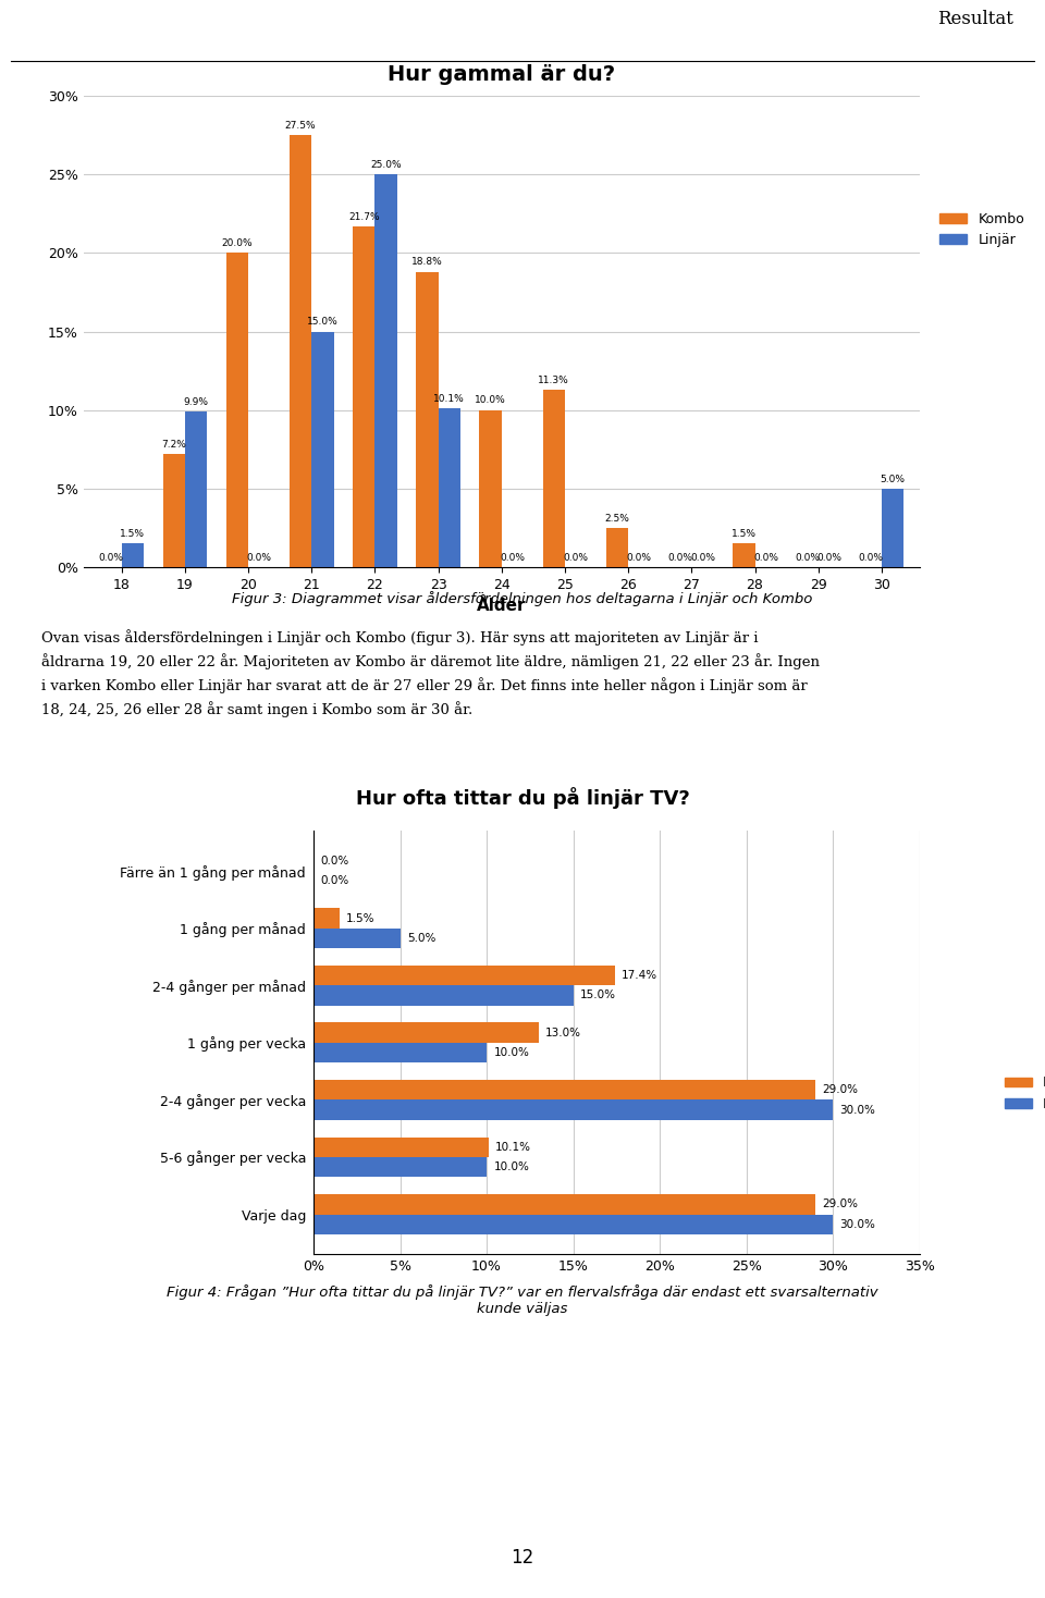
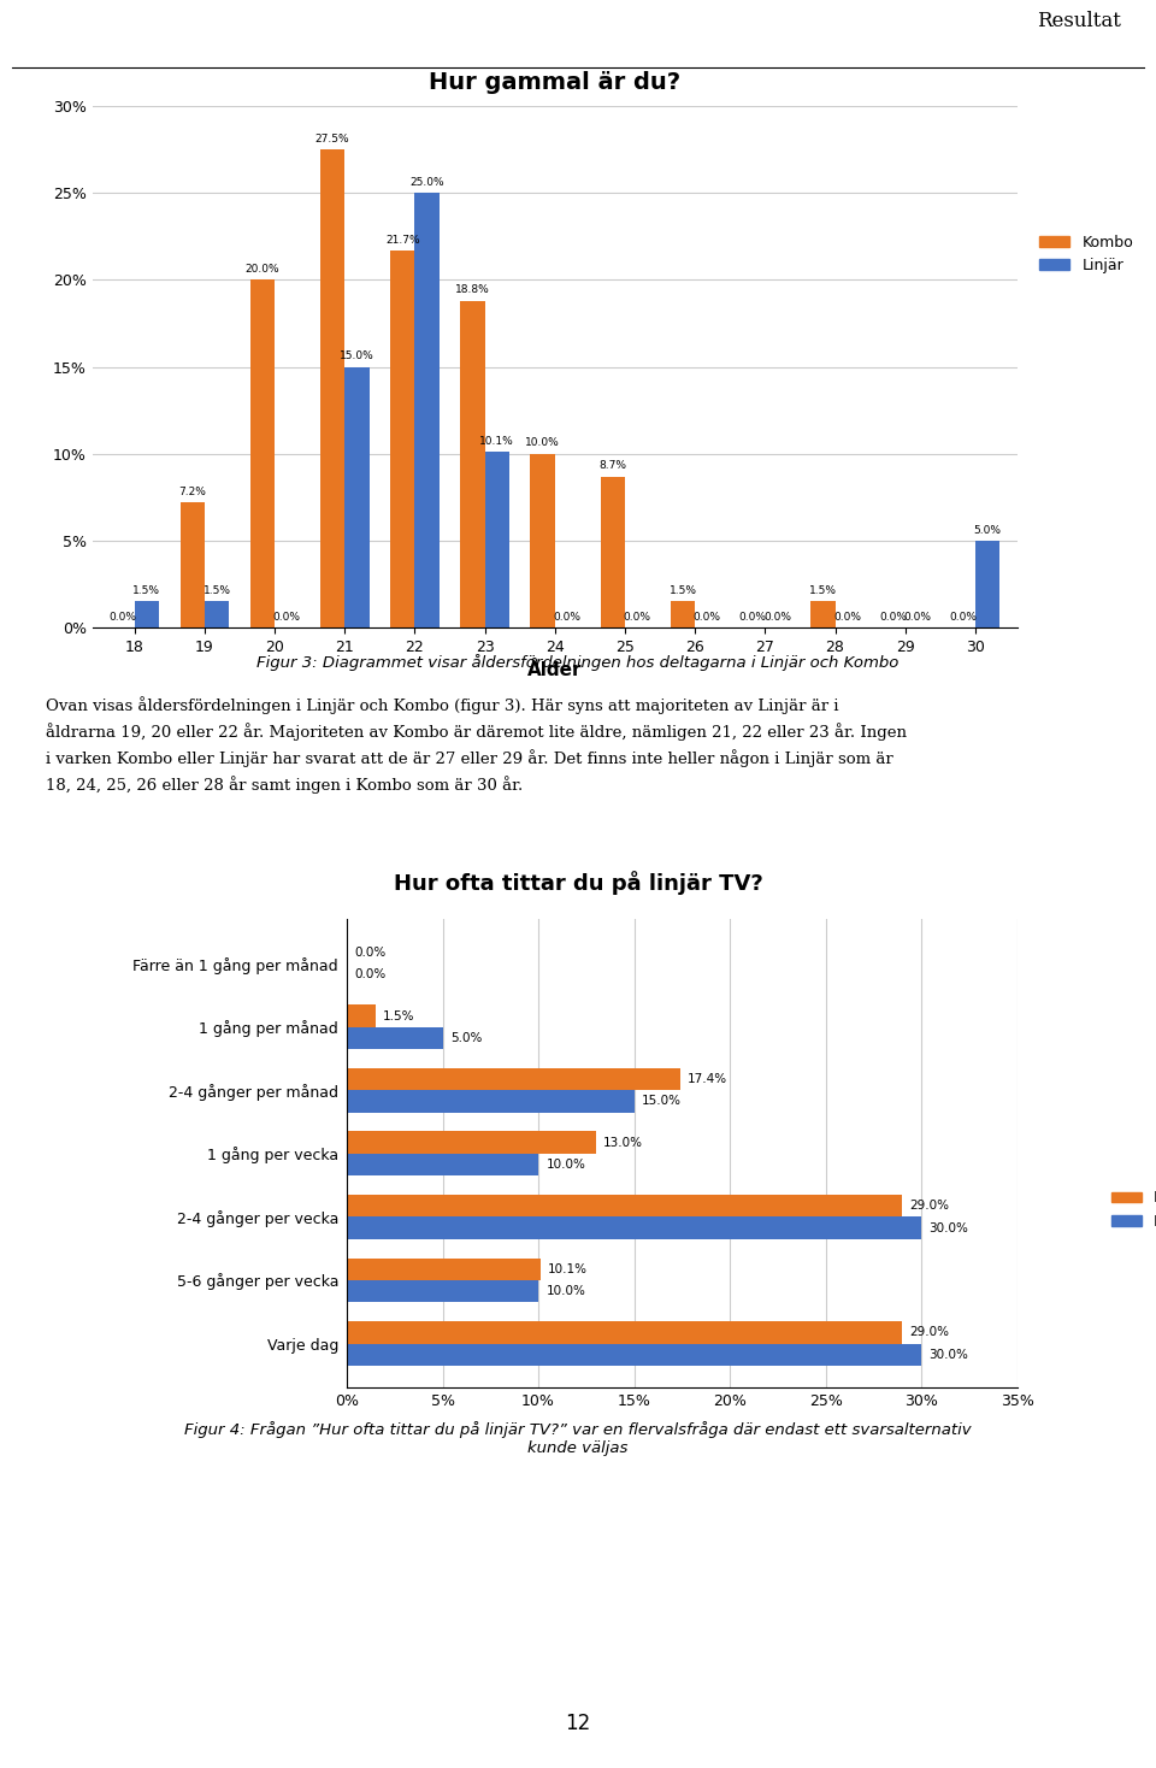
Hur gammal är du?/Linjär/19: 9.9% -> 1.5%
Hur gammal är du?/Kombo/25: 11.3% -> 8.7%
Hur gammal är du?/Kombo/26: 2.5% -> 1.5%
